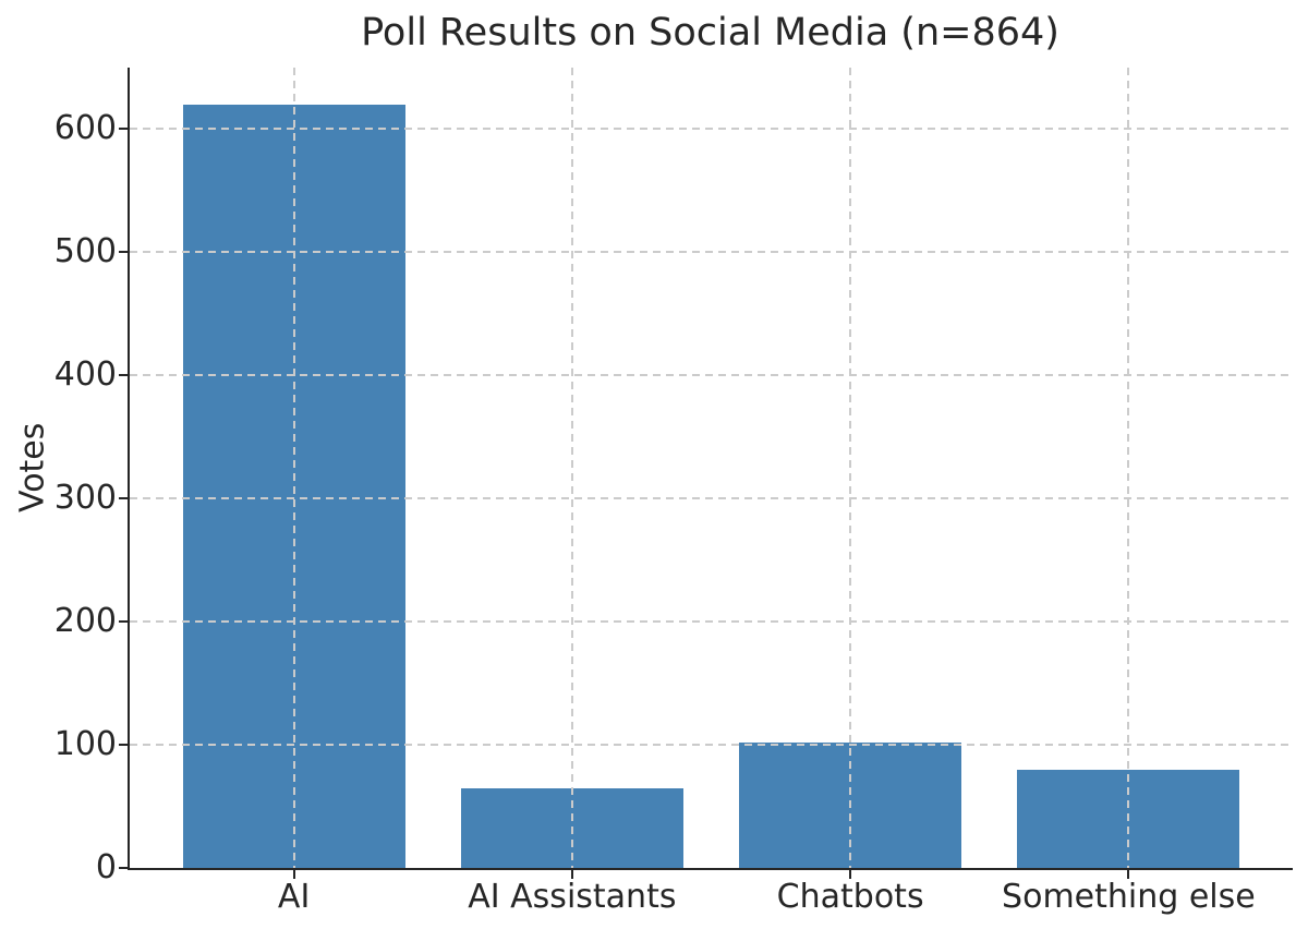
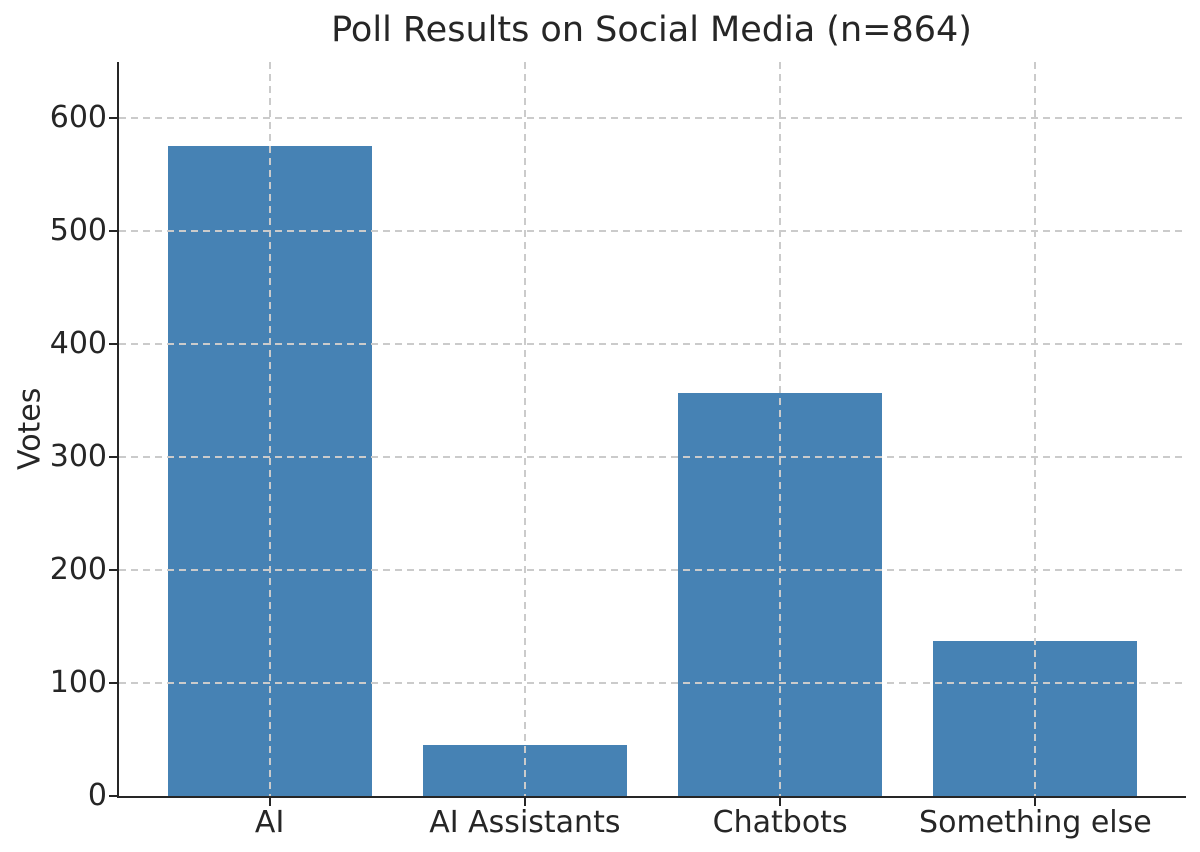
AI: 620 -> 576
AI Assistants: 65 -> 45
Chatbots: 102 -> 357
Something else: 80 -> 137
